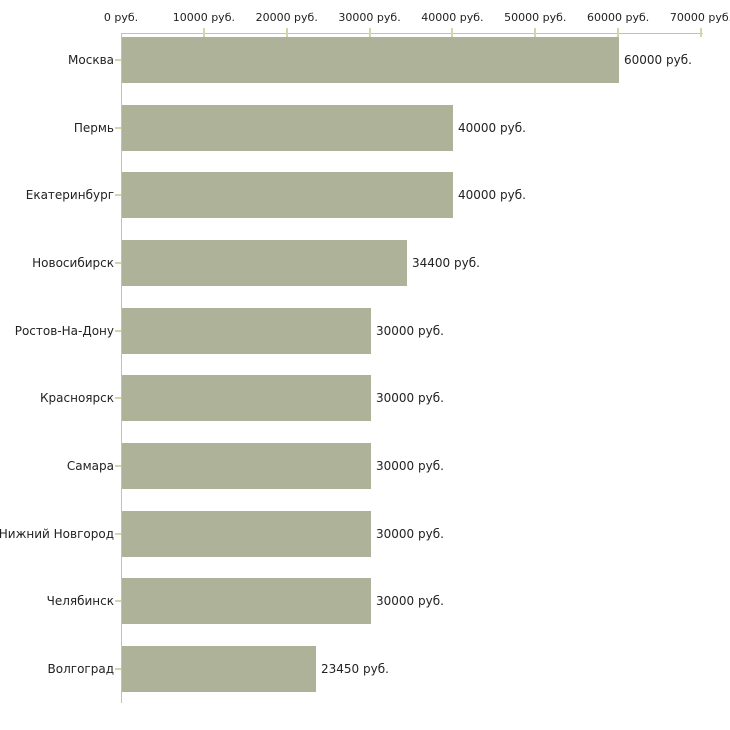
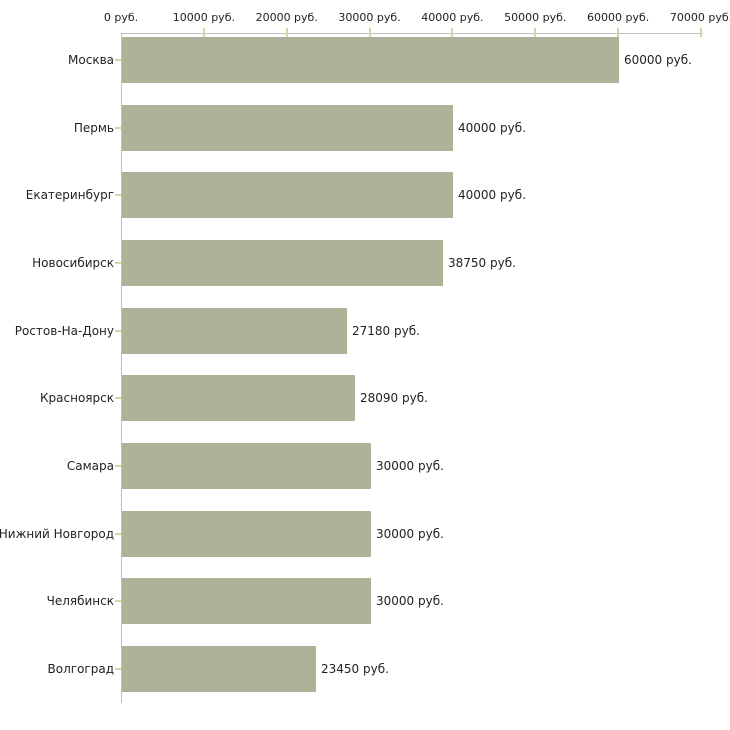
Новосибирск: 34400 -> 38750
Ростов-На-Дону: 30000 -> 27180
Красноярск: 30000 -> 28090
